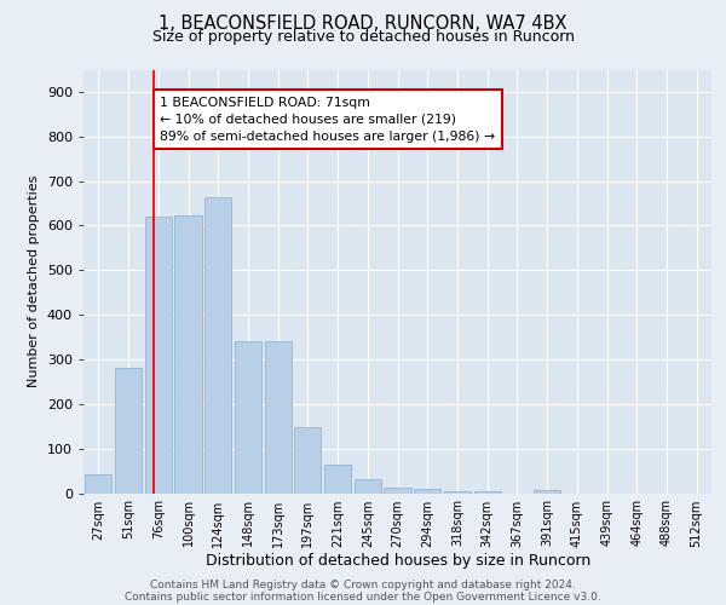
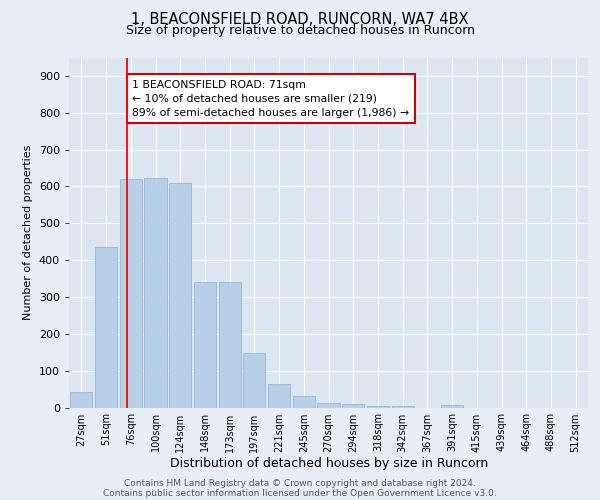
51sqm: 280 -> 435
124sqm: 665 -> 610
